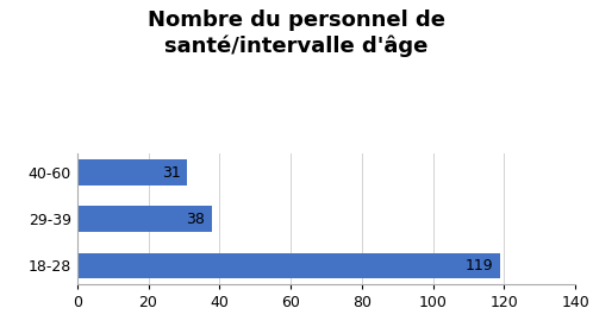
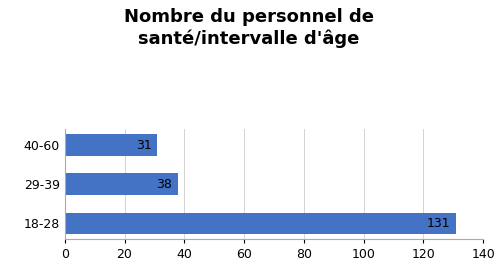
18-28: 119 -> 131
